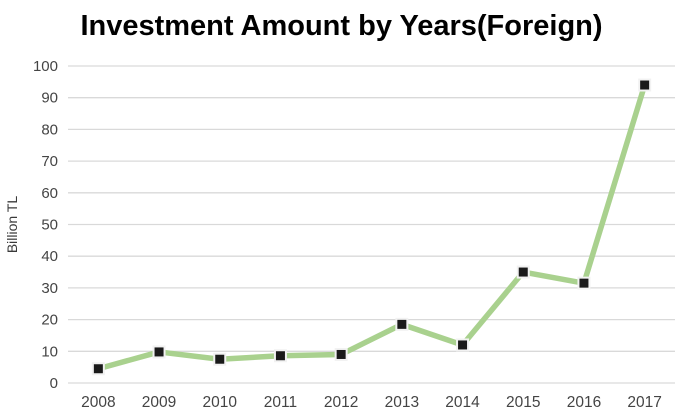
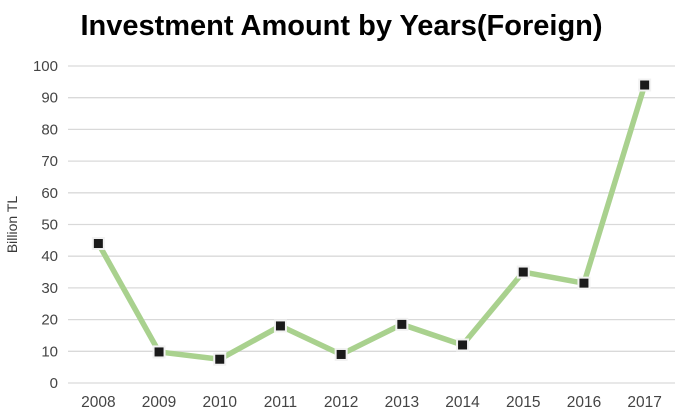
2008: 4 -> 44
2011: 9 -> 18
